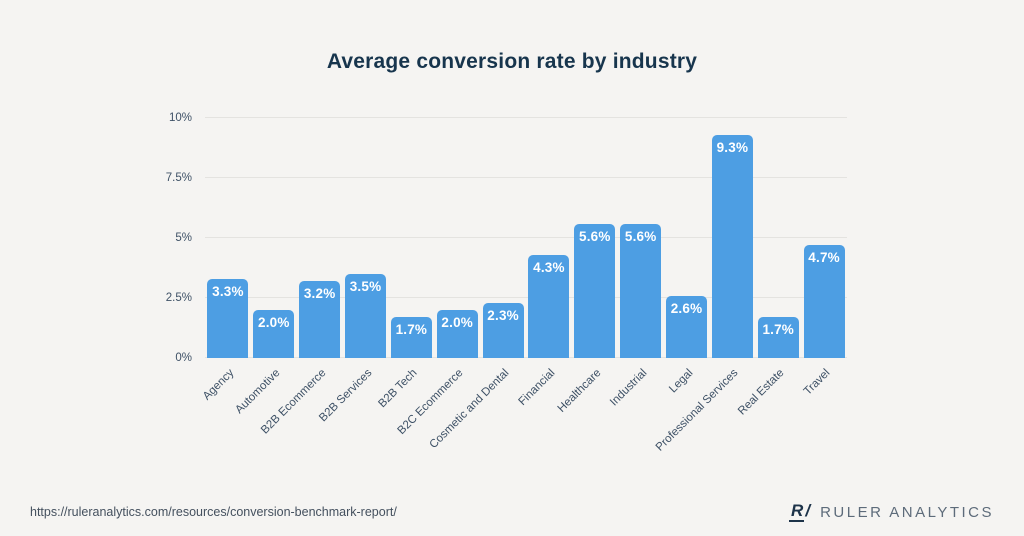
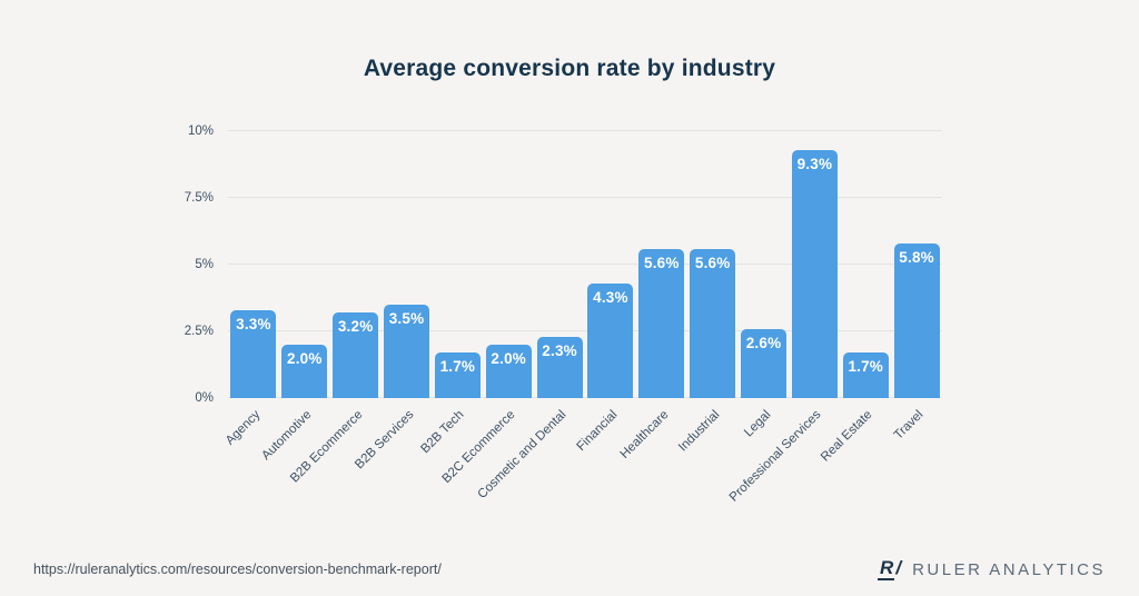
Travel: 4.7% -> 5.8%
